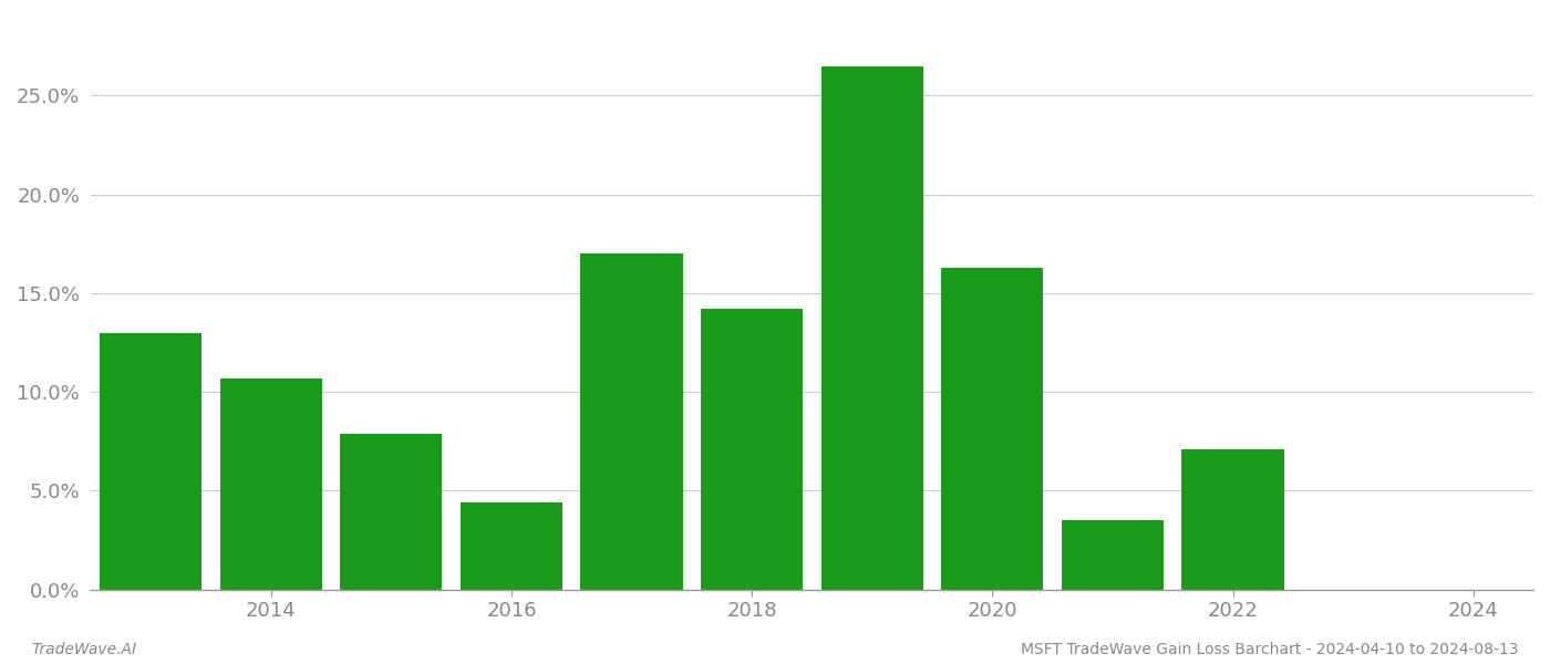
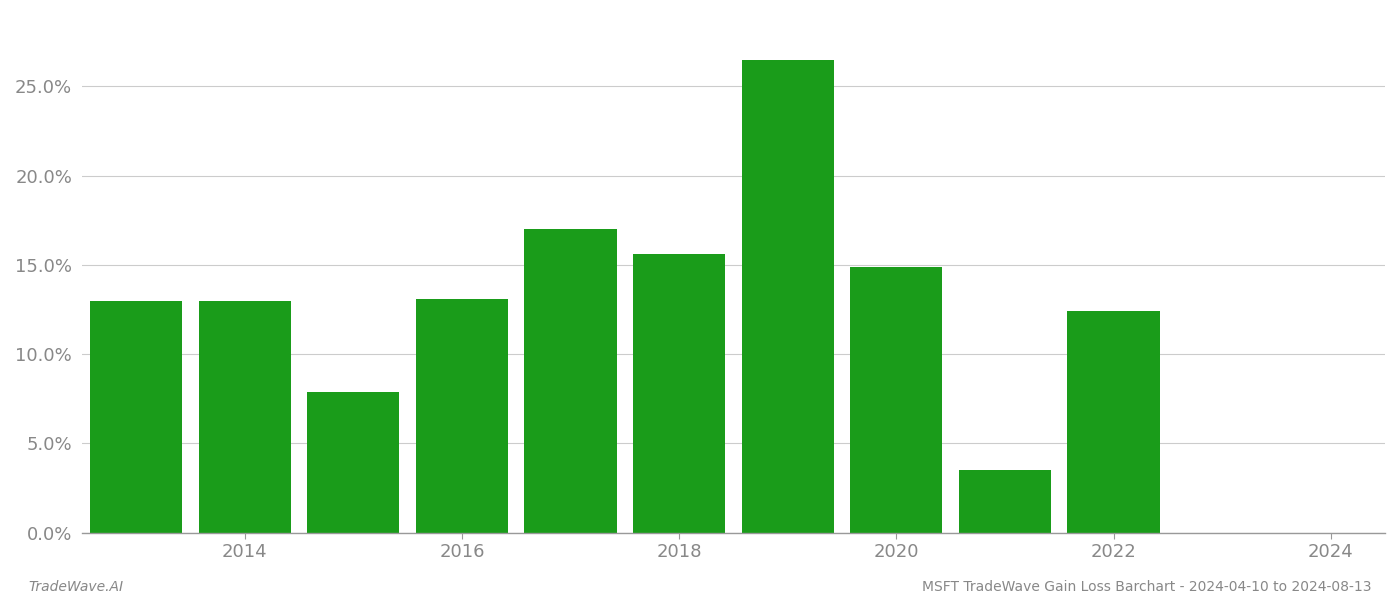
2014: 10.7% -> 13.0%
2016: 4.4% -> 13.1%
2018: 14.2% -> 15.6%
2020: 16.3% -> 14.9%
2022: 7.1% -> 12.4%
